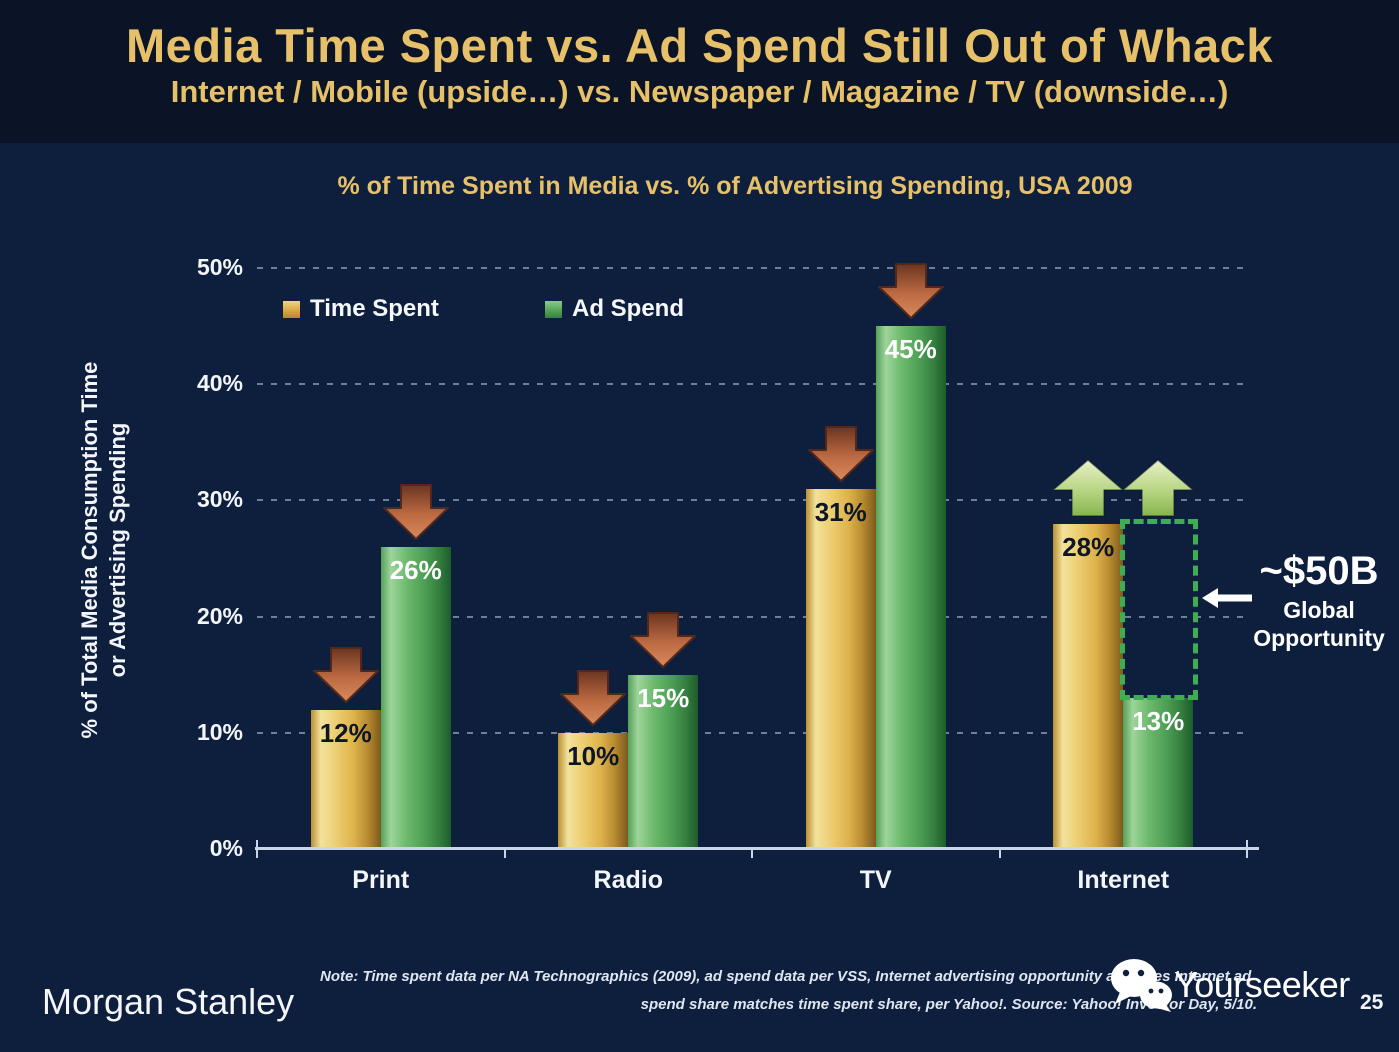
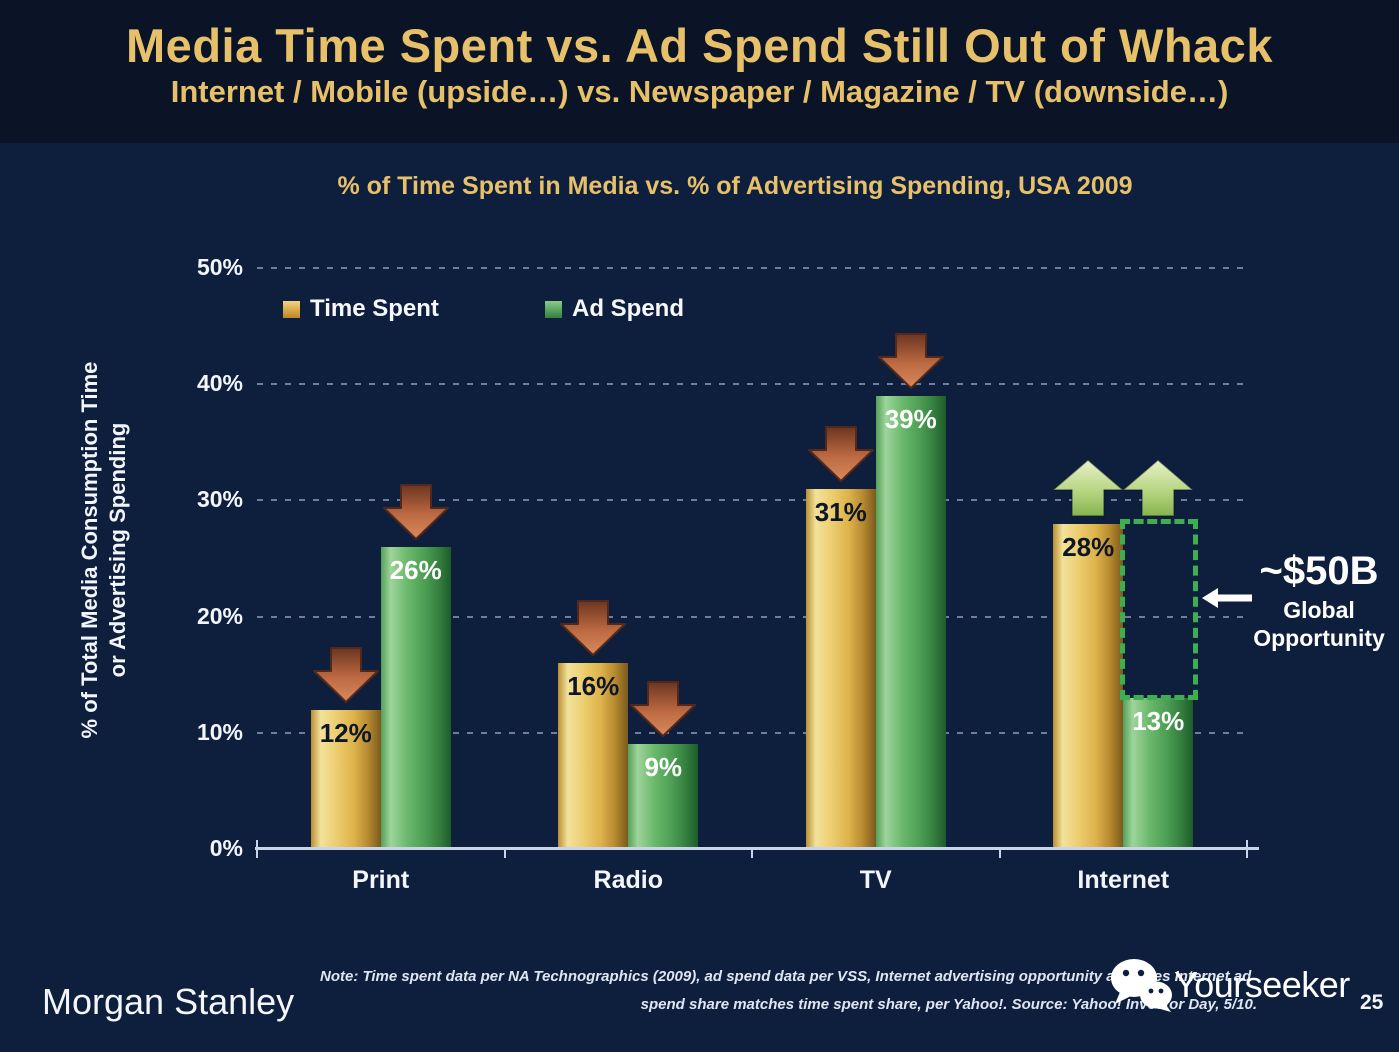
Time Spent/Radio: 10% -> 16%
Ad Spend/Radio: 15% -> 9%
Ad Spend/TV: 45% -> 39%
